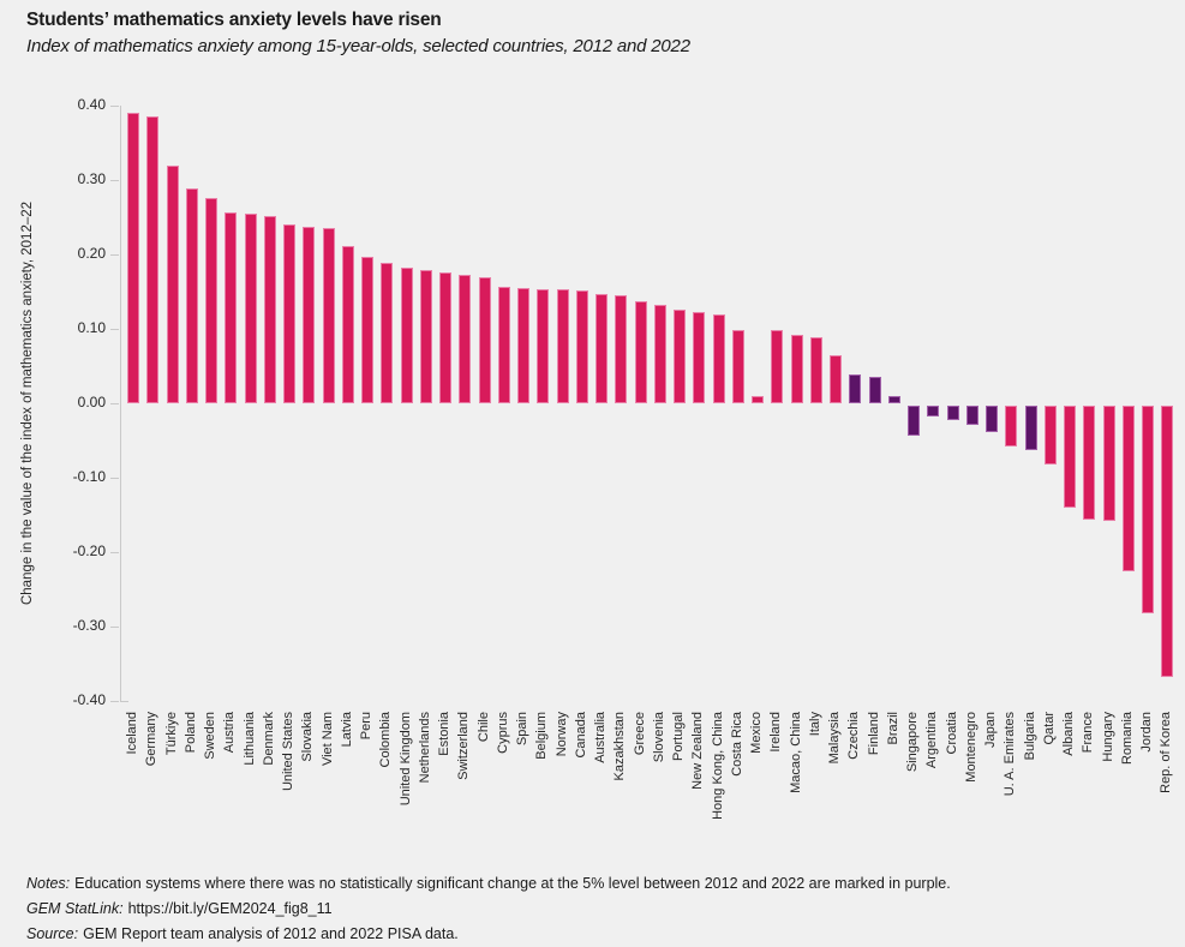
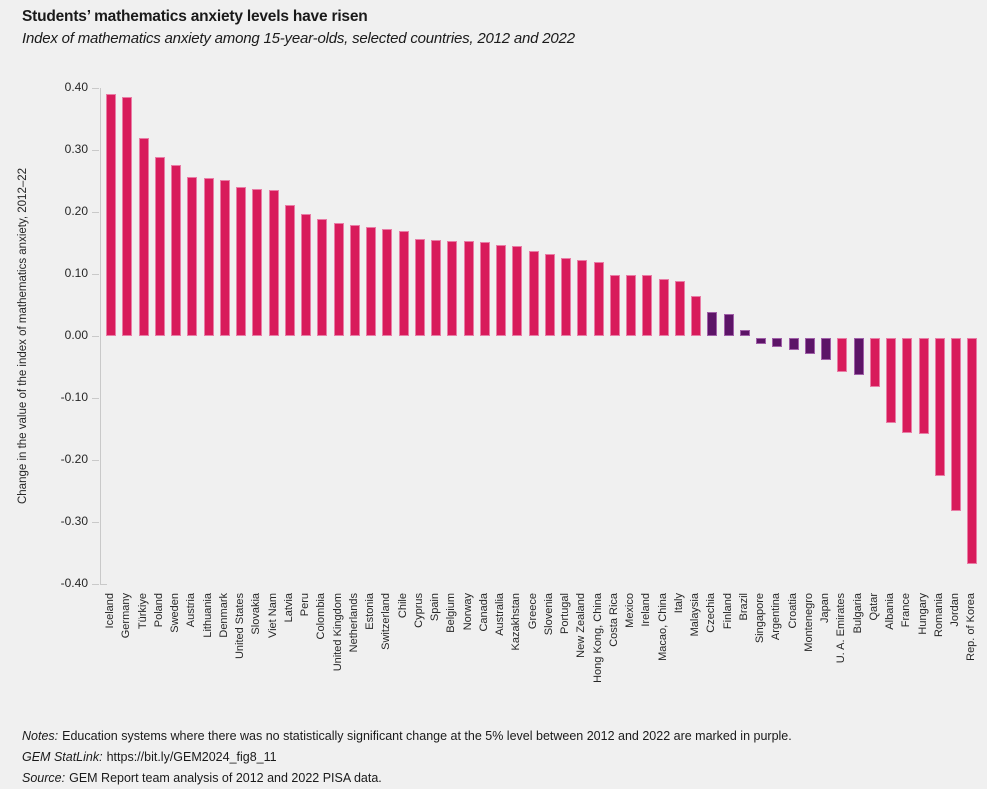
Mexico: 0.01 -> 0.10
Singapore: -0.04 -> -0.01
